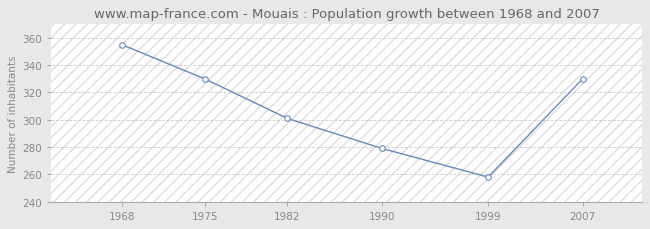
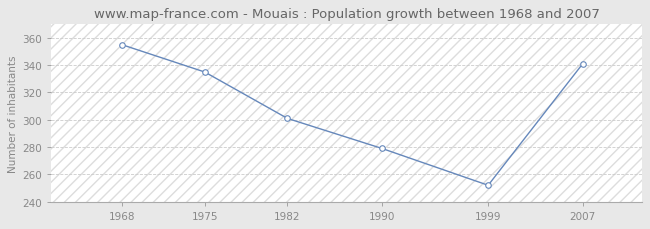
1975: 330 -> 335
1999: 258 -> 252
2007: 330 -> 341
